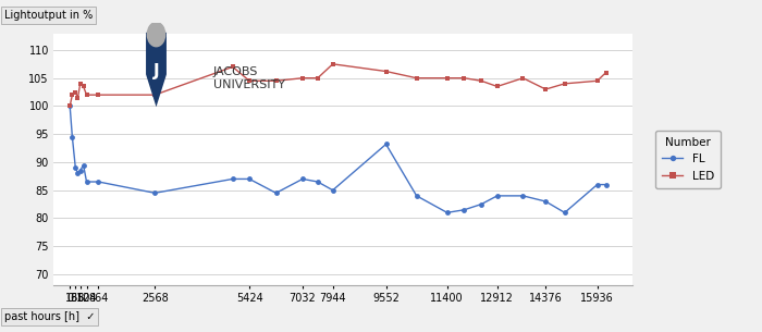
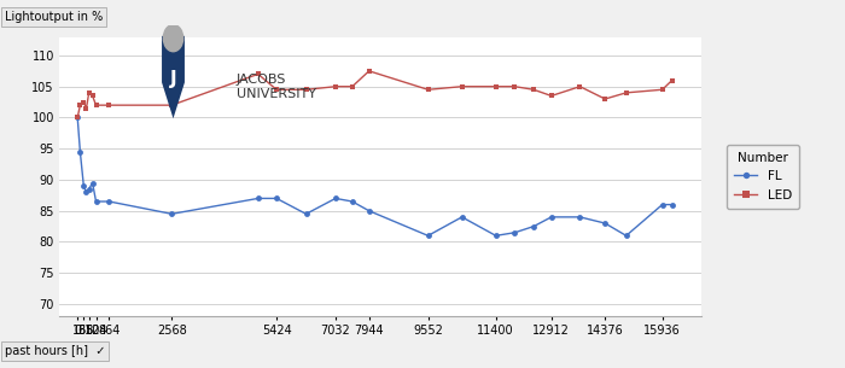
FL/9552: 93.2 -> 81.0
LED/9552: 106.2 -> 104.5
